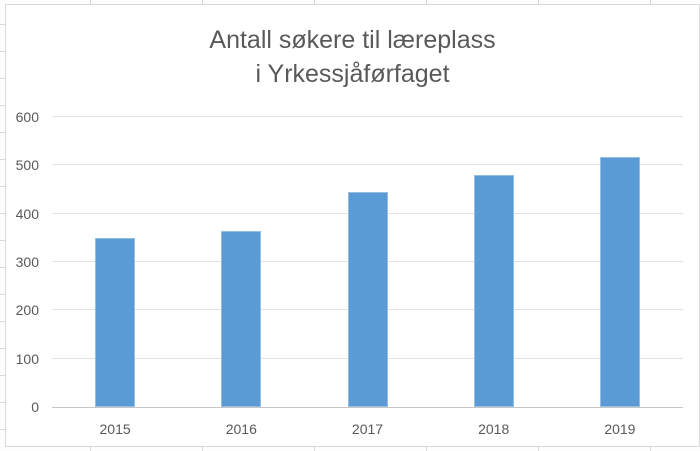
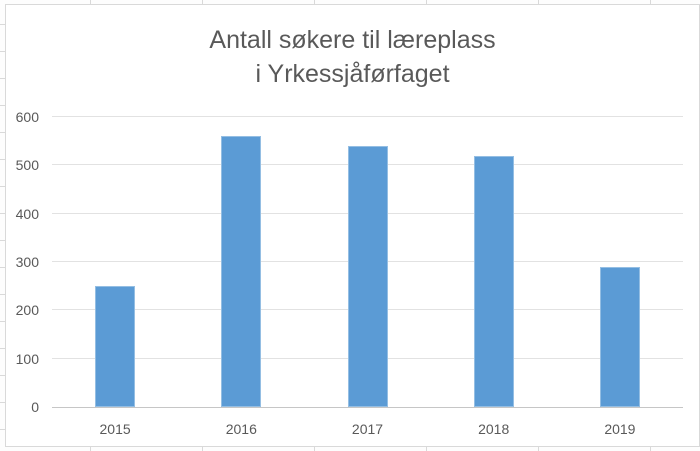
2015: 350 -> 250
2016: 360 -> 560
2017: 440 -> 540
2018: 480 -> 520
2019: 520 -> 290
